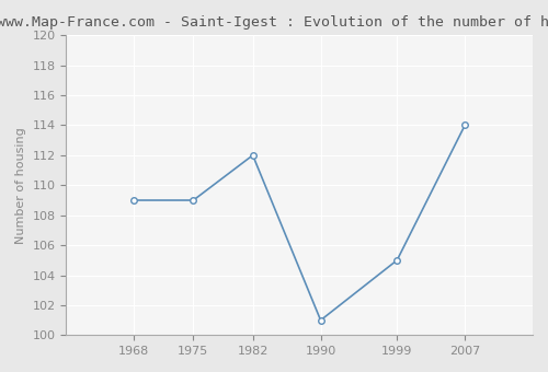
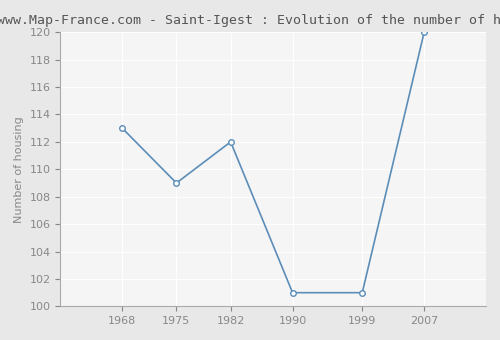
1968: 109 -> 113
1999: 105 -> 101
2007: 114 -> 120
